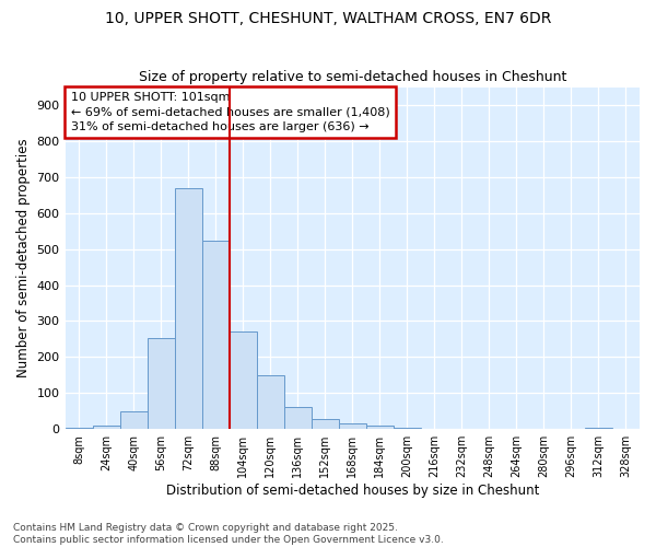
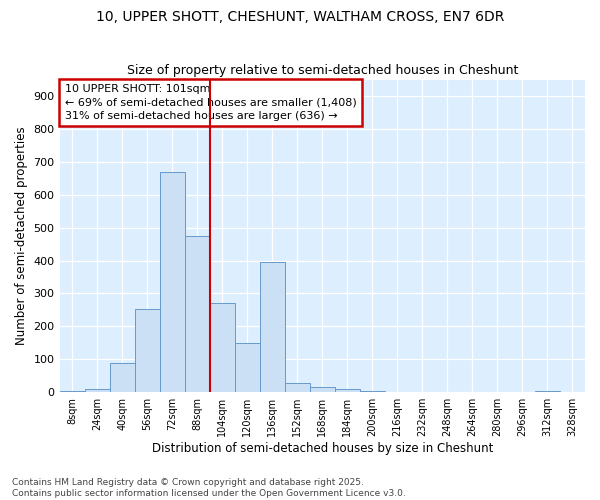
40sqm: 50 -> 90
88sqm: 524 -> 475
136sqm: 60 -> 395
